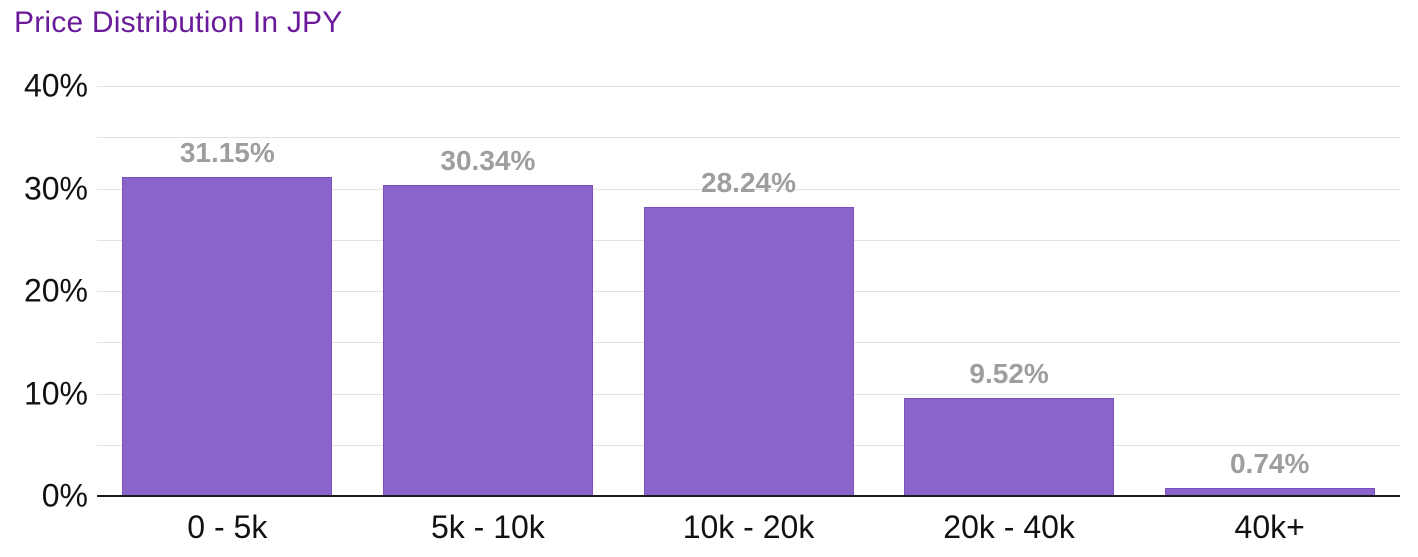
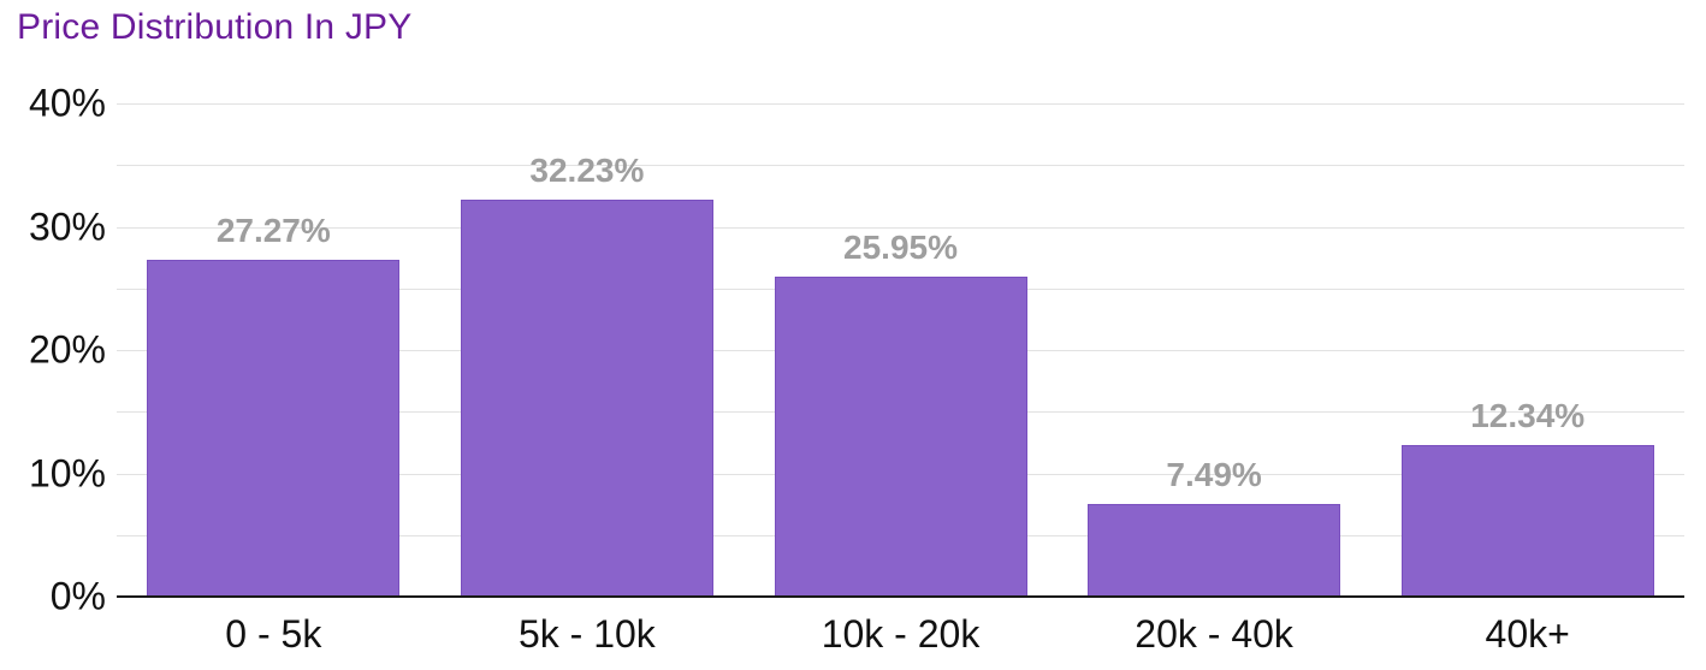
0 - 5k: 31.15% -> 27.27%
5k - 10k: 30.34% -> 32.23%
10k - 20k: 28.24% -> 25.95%
20k - 40k: 9.52% -> 7.49%
40k+: 0.74% -> 12.34%
